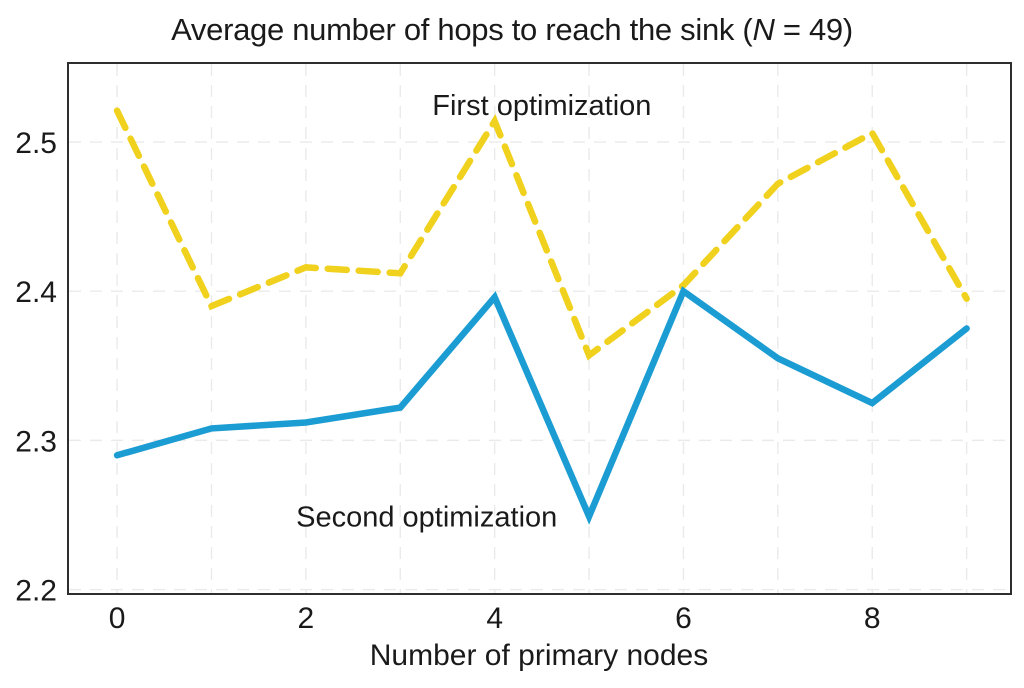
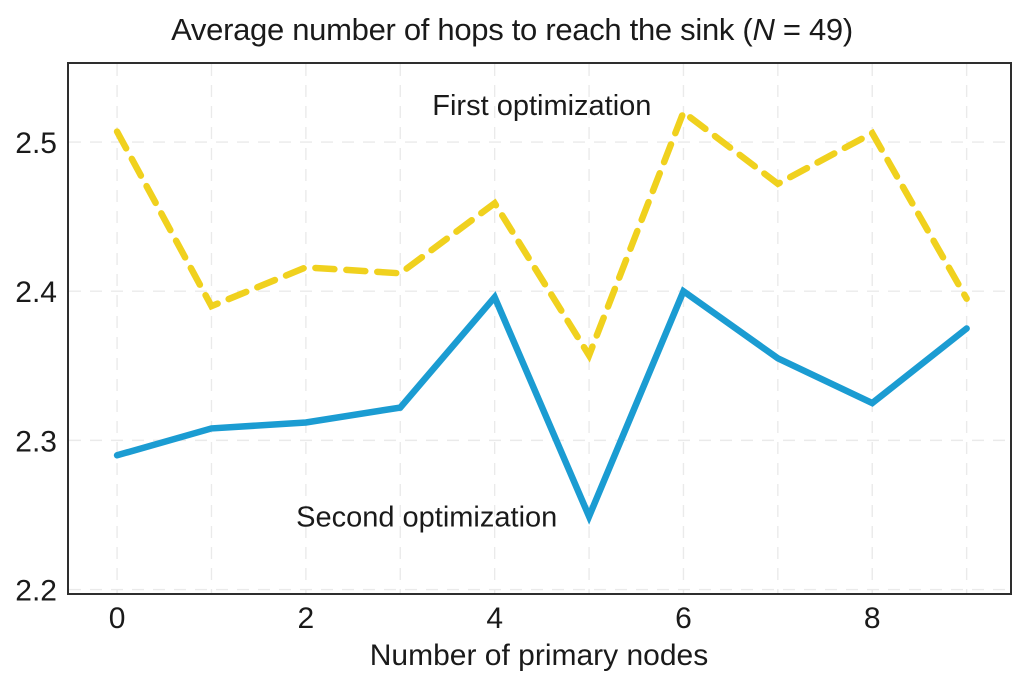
First optimization/0: 2.521 -> 2.507
First optimization/4: 2.514 -> 2.459
First optimization/6: 2.404 -> 2.520
